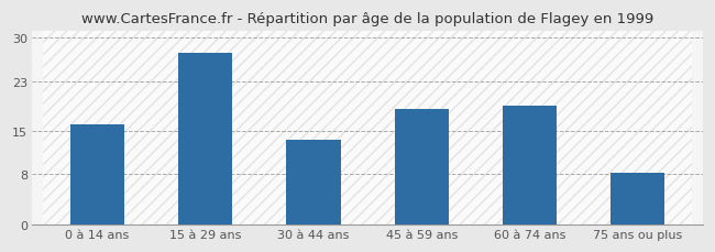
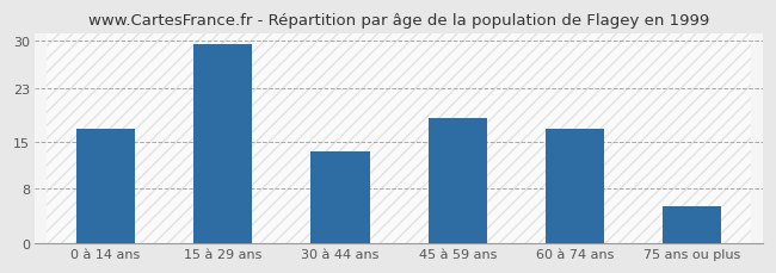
0 à 14 ans: 16.0 -> 17.0
15 à 29 ans: 27.6 -> 29.5
60 à 74 ans: 19.0 -> 17.0
75 ans ou plus: 8.2 -> 5.5
